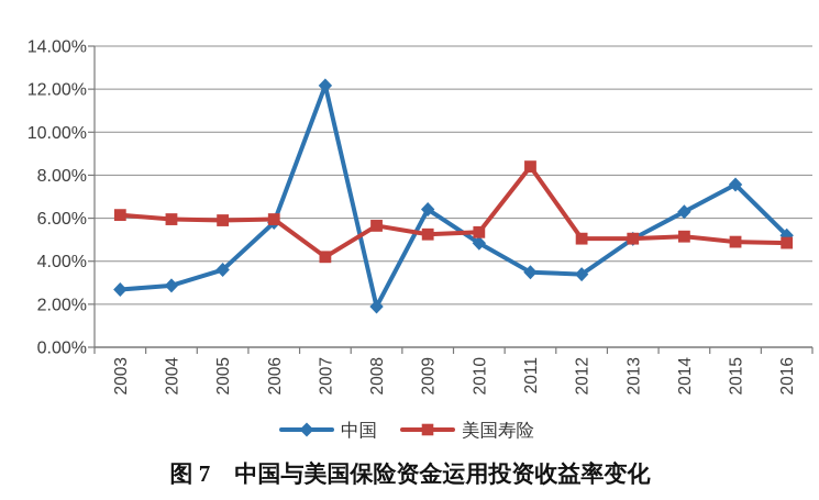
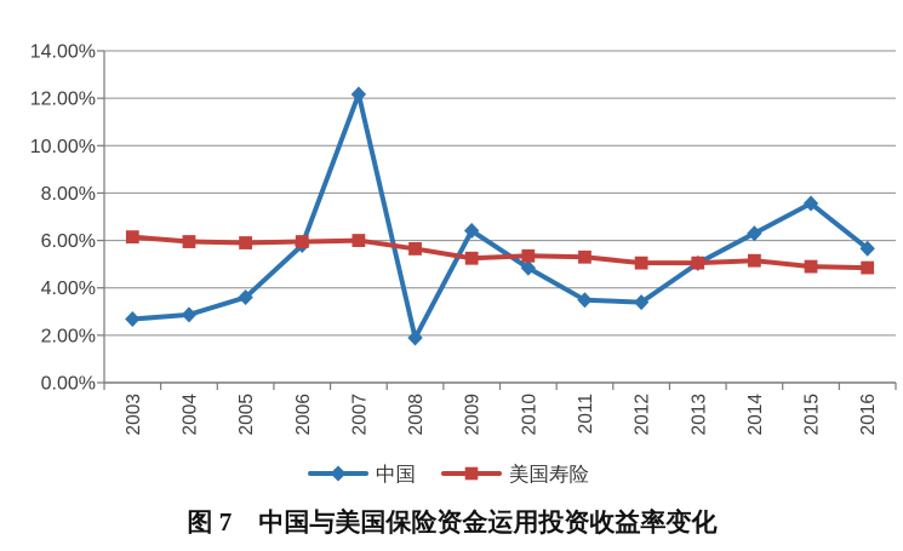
美国寿险/2007: 4.2% -> 6.0%
美国寿险/2011: 8.4% -> 5.3%
中国/2016: 5.2% -> 5.7%
